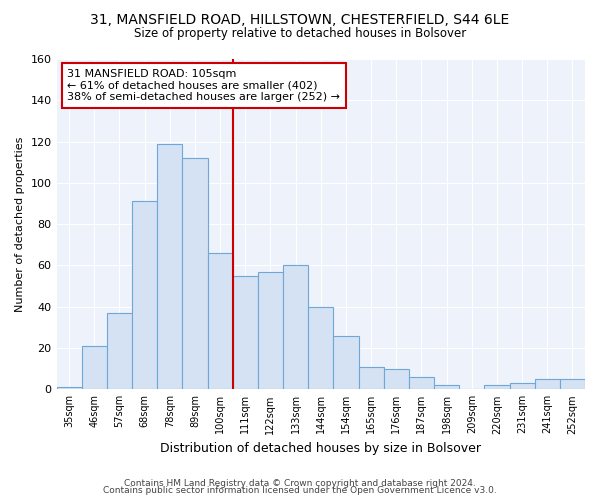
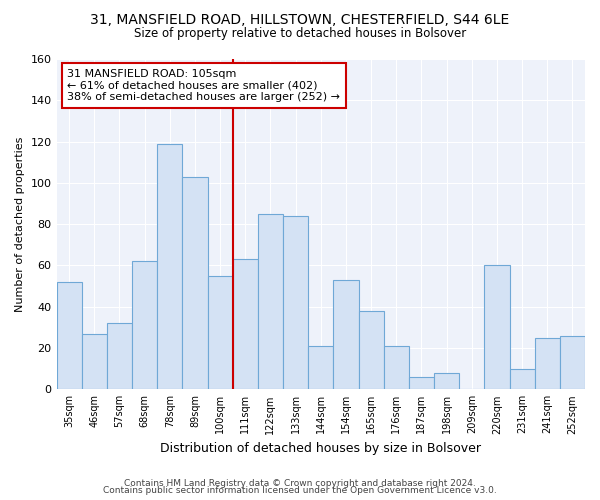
35sqm: 1 -> 52
46sqm: 21 -> 27
57sqm: 37 -> 32
68sqm: 91 -> 62
89sqm: 112 -> 103
100sqm: 66 -> 55
111sqm: 55 -> 63
122sqm: 57 -> 85
133sqm: 60 -> 84
144sqm: 40 -> 21
154sqm: 26 -> 53
165sqm: 11 -> 38
176sqm: 10 -> 21
198sqm: 2 -> 8
220sqm: 2 -> 60
231sqm: 3 -> 10
241sqm: 5 -> 25
252sqm: 5 -> 26
